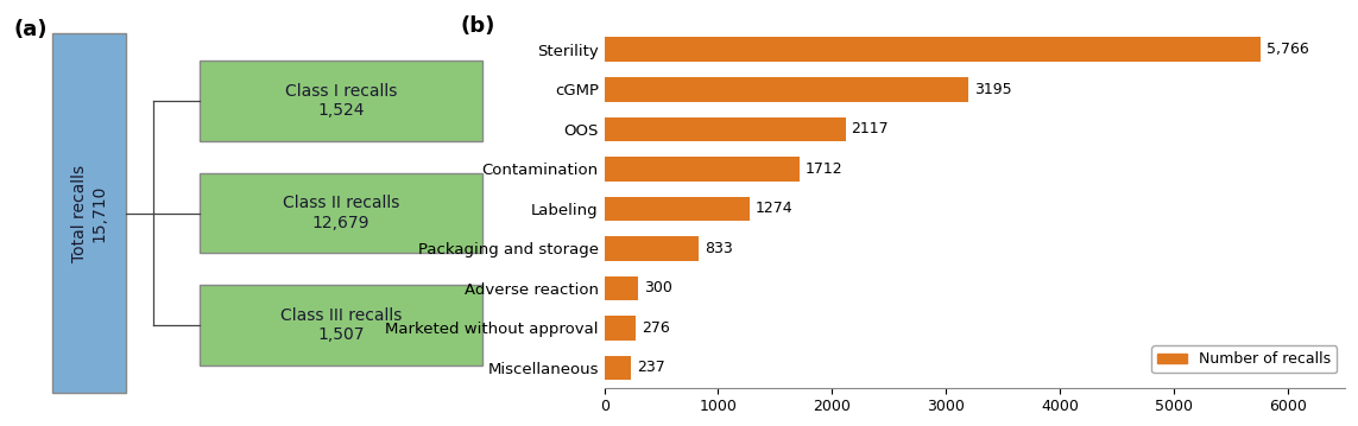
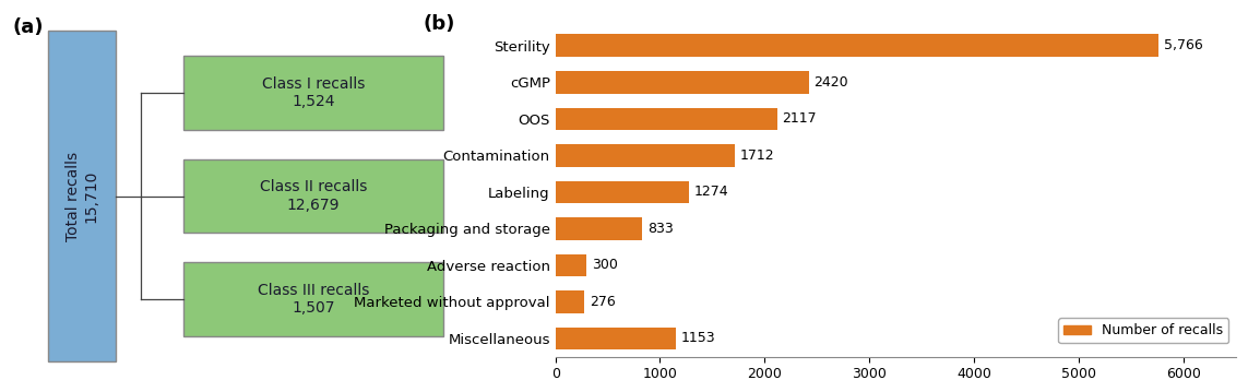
cGMP: 3195 -> 2420
Miscellaneous: 237 -> 1153
